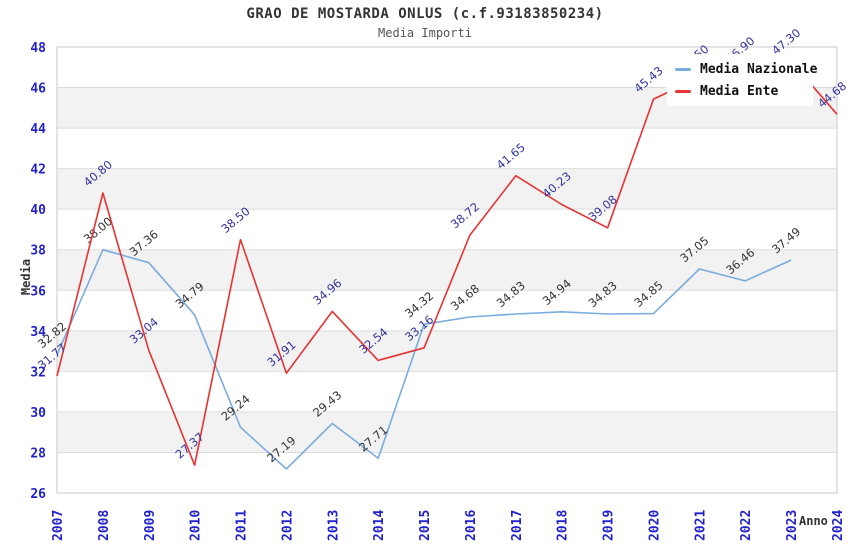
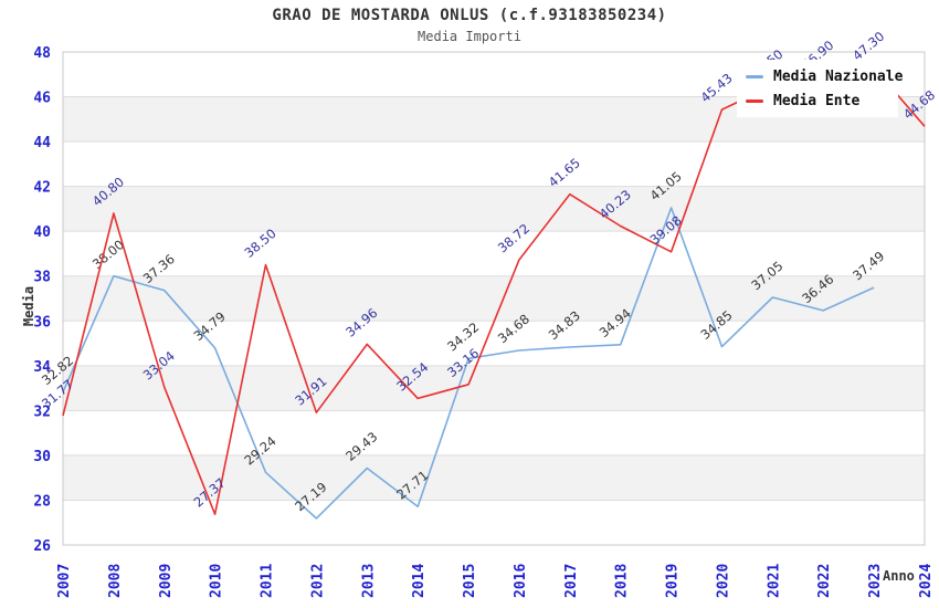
Media Nazionale/2019: 34.83 -> 41.05
